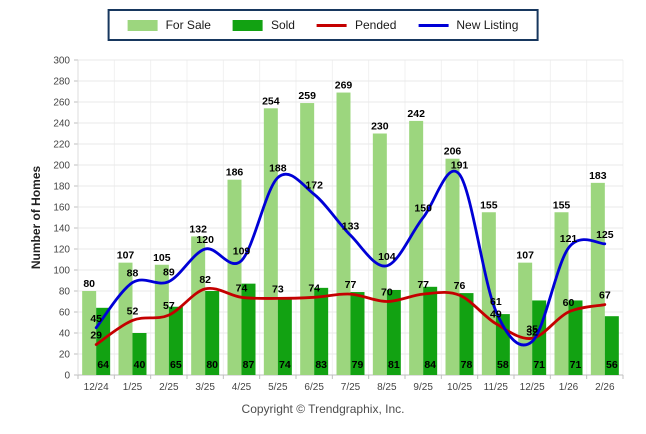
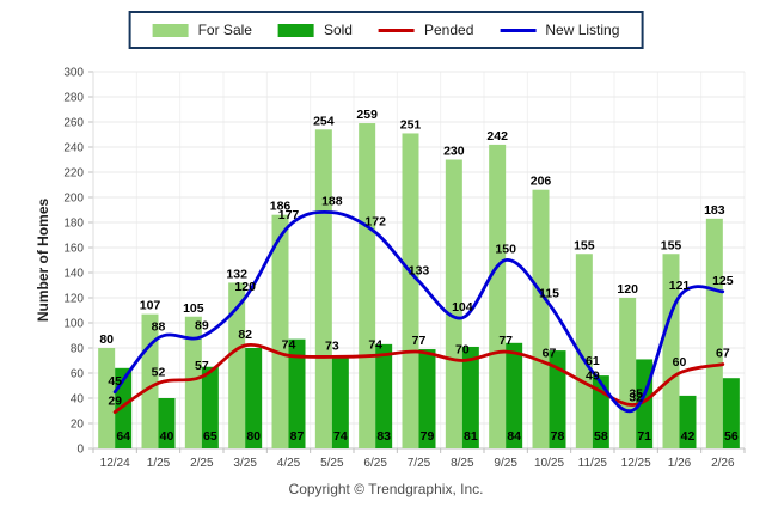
New Listing/4/25: 109 -> 177
For Sale/7/25: 269 -> 251
Pended/10/25: 76 -> 67
New Listing/10/25: 191 -> 115
For Sale/12/25: 107 -> 120
Sold/1/26: 71 -> 42
